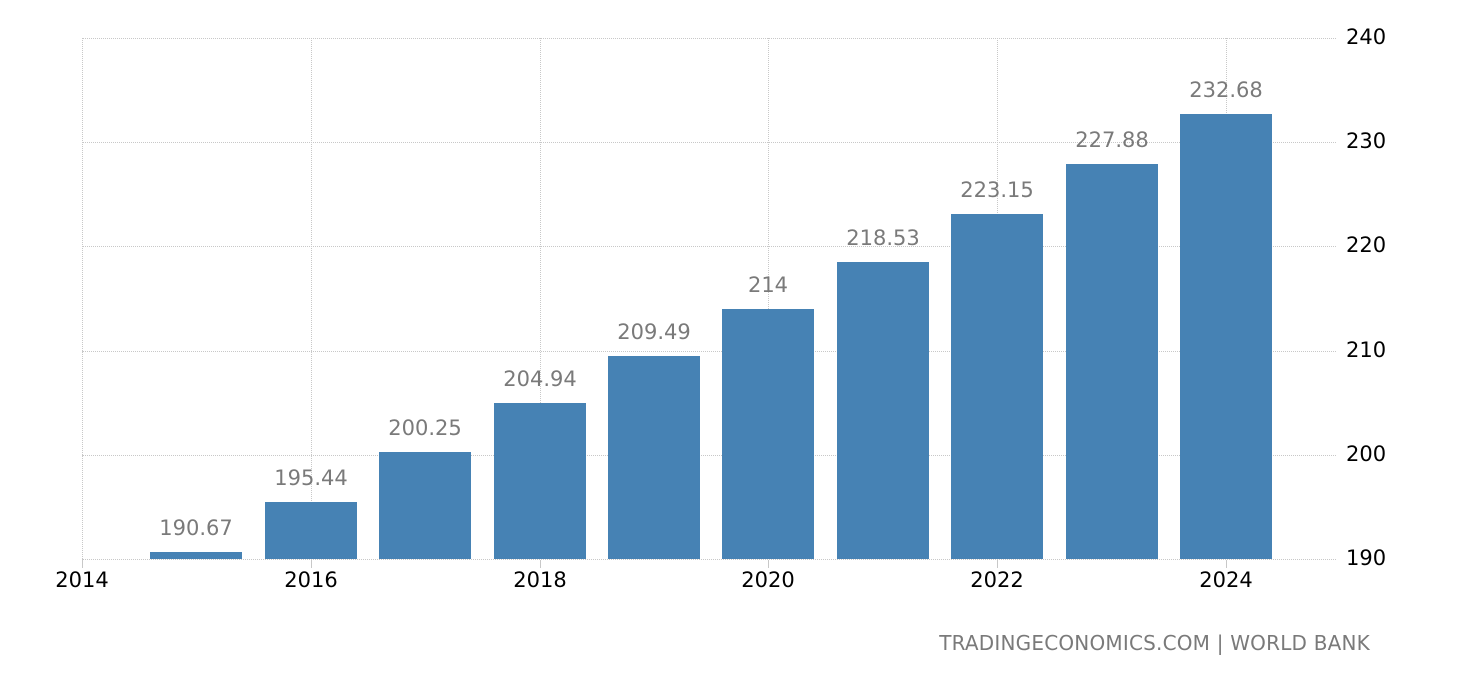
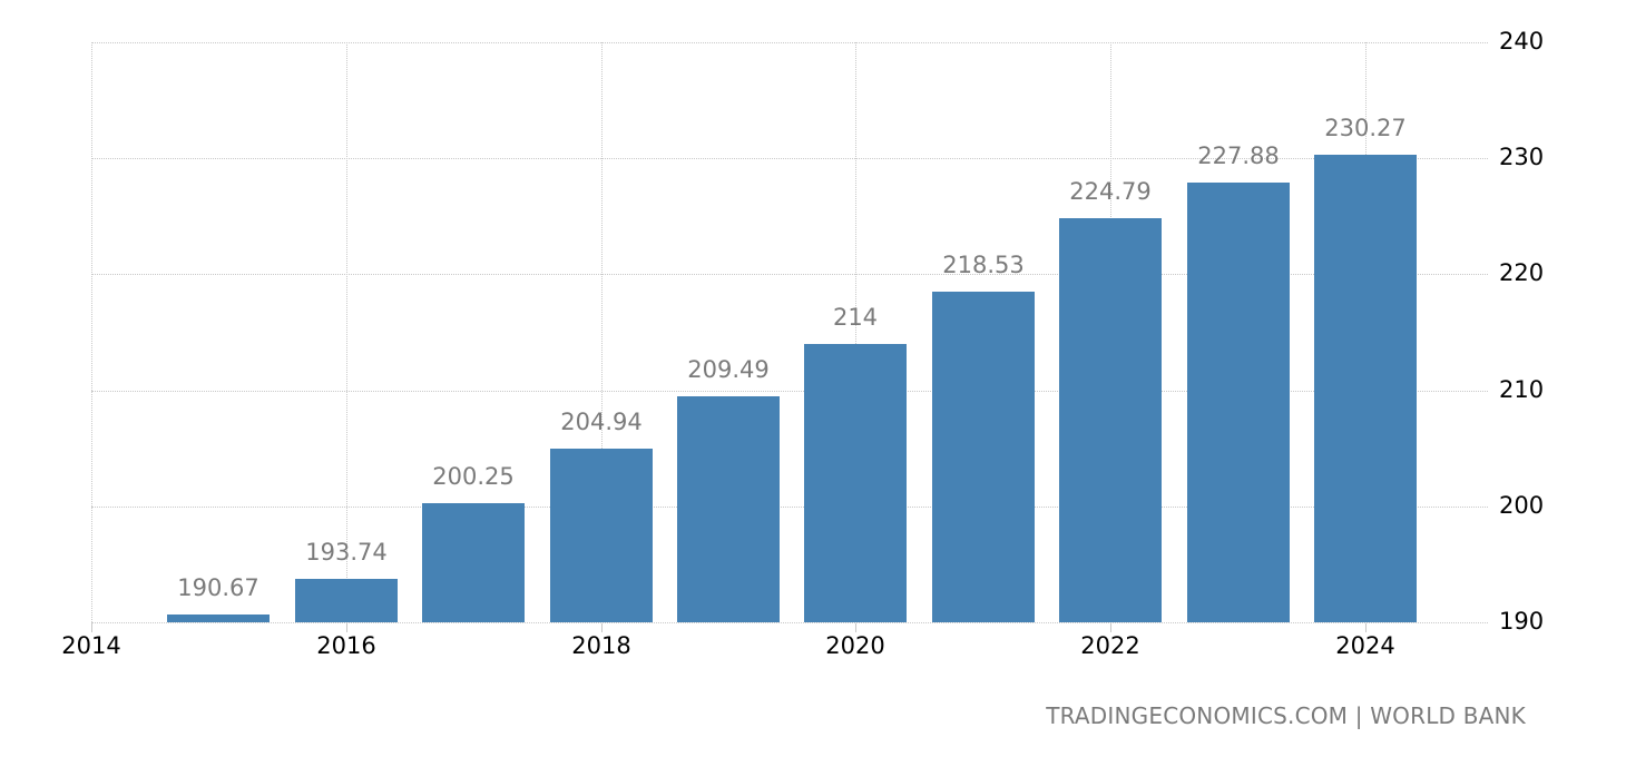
2016: 195.44 -> 193.74
2022: 223.15 -> 224.79
2024: 232.68 -> 230.27
